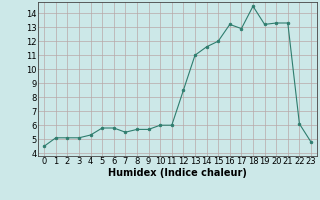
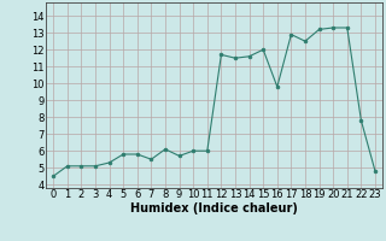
8: 5.7 -> 6.1
12: 8.5 -> 11.7
13: 11.0 -> 11.5
16: 13.2 -> 9.8
18: 14.5 -> 12.5
22: 6.1 -> 7.8
